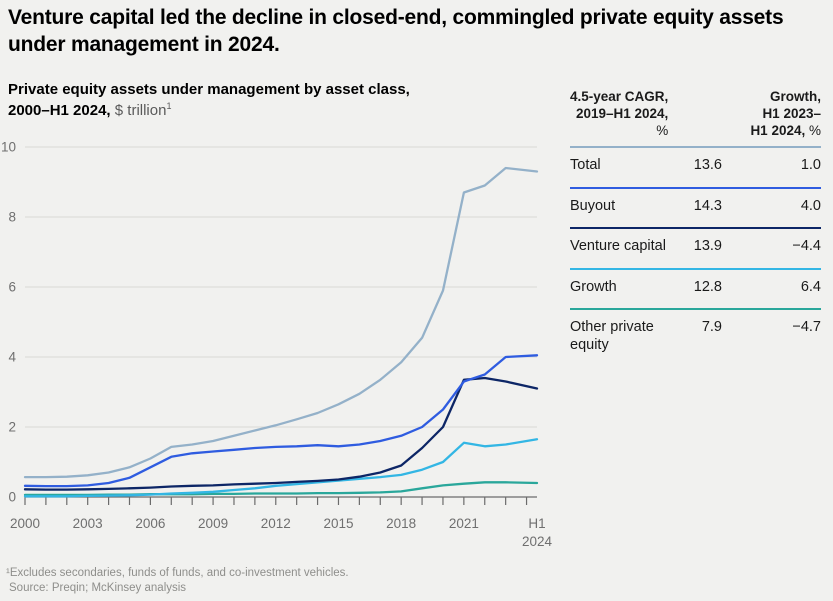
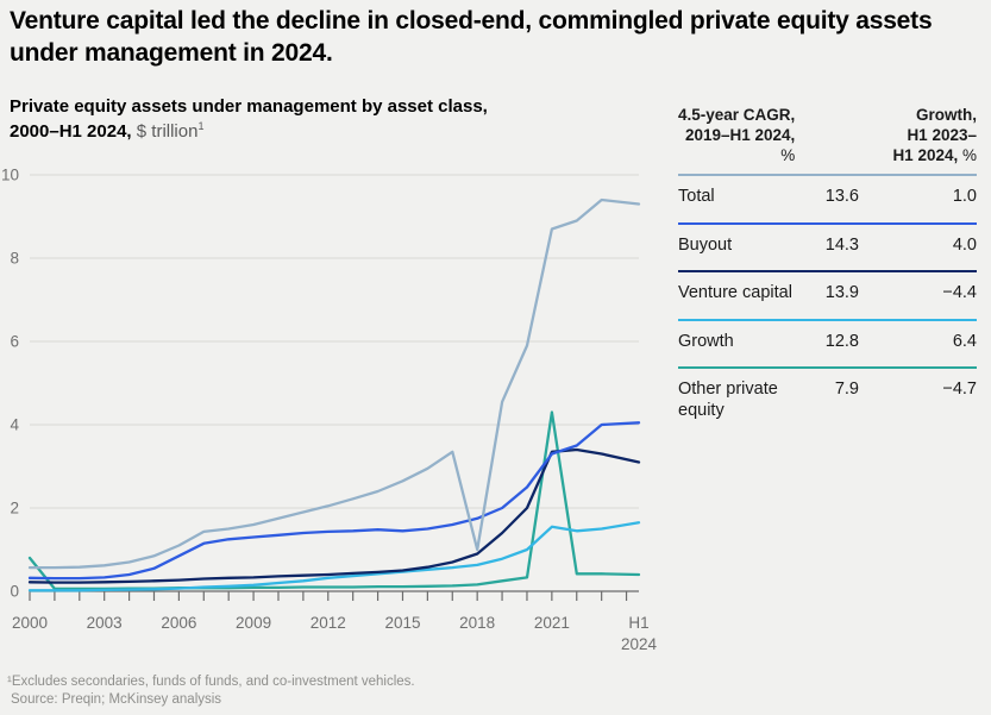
Other private equity/2000: 0.1 -> 0.8
Total/2018: 3.9 -> 1.0
Other private equity/2021: 0.4 -> 4.3
